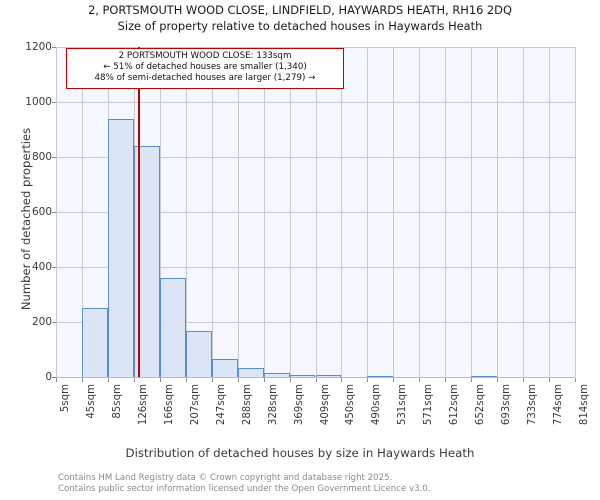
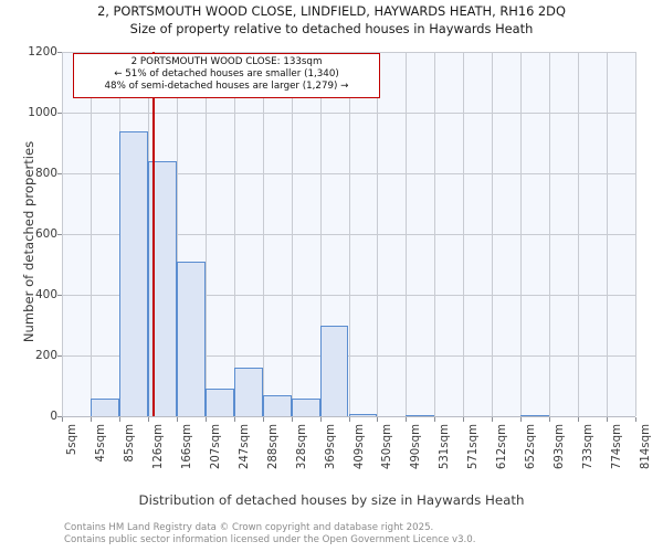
45sqm: 250 -> 60
166sqm: 360 -> 510
207sqm: 170 -> 90
247sqm: 60 -> 160
288sqm: 30 -> 70
328sqm: 20 -> 60
369sqm: 10 -> 300
